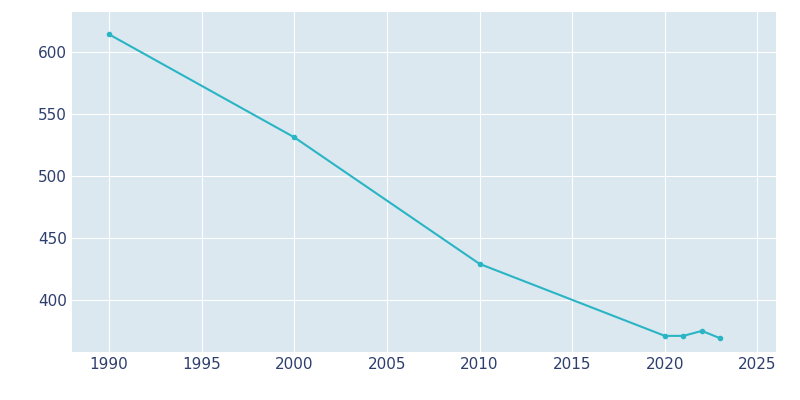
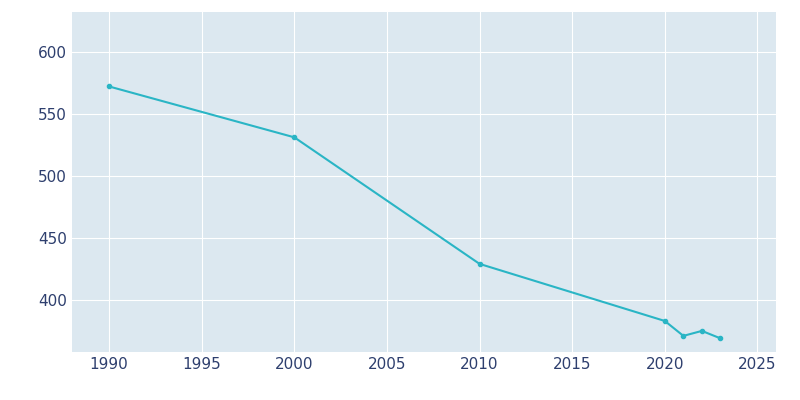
1990: 614 -> 572
2020: 371 -> 383
